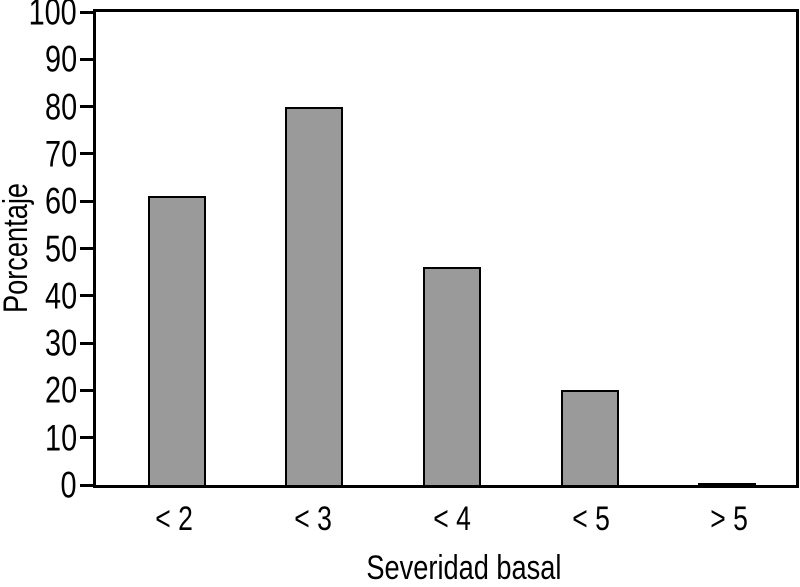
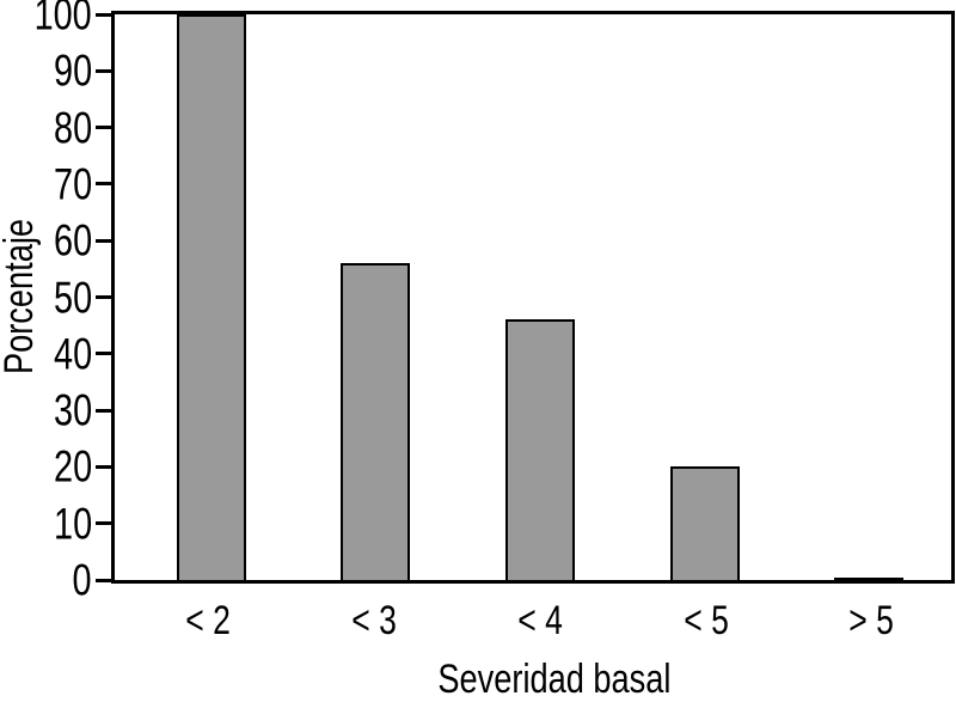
< 2: 61 -> 100
< 3: 80 -> 56
